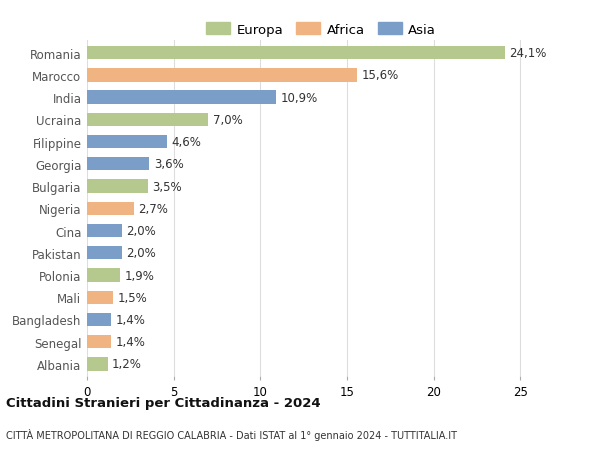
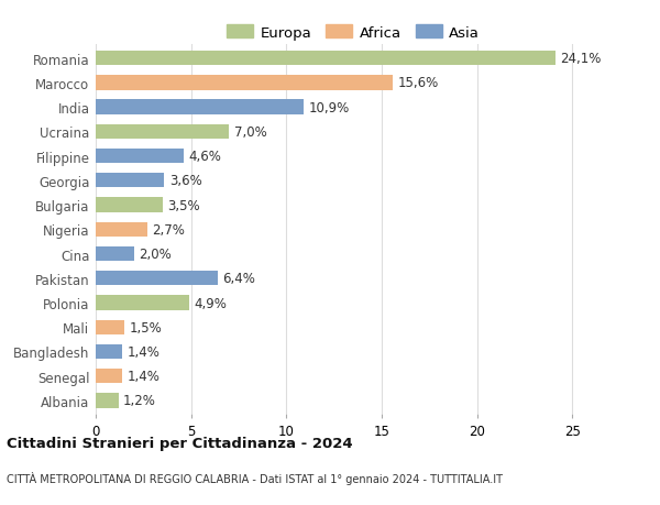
Pakistan: 2,0% -> 6,4%
Polonia: 1,9% -> 4,9%
